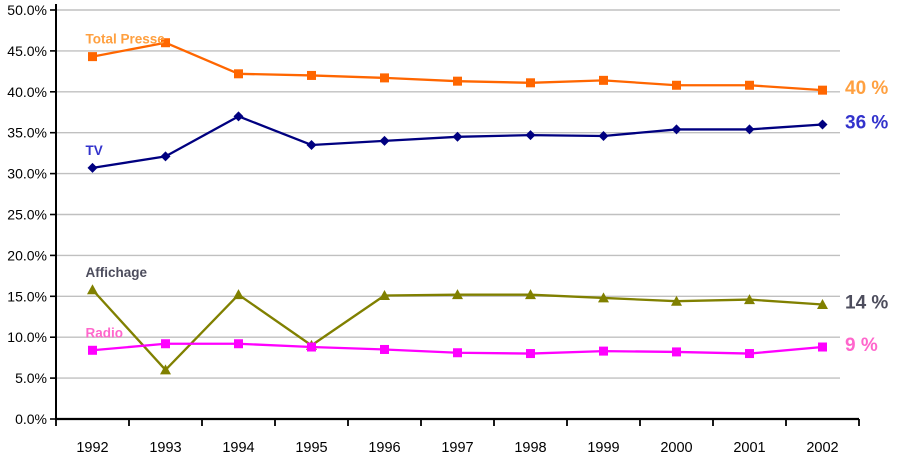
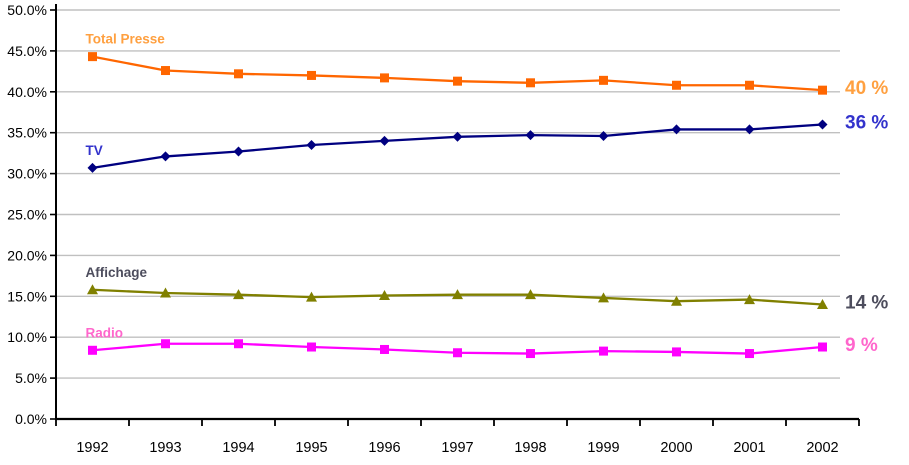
Total Presse/1993: 46% -> 43%
Affichage/1993: 6% -> 15%
TV/1994: 37% -> 33%
Affichage/1995: 9% -> 15%
